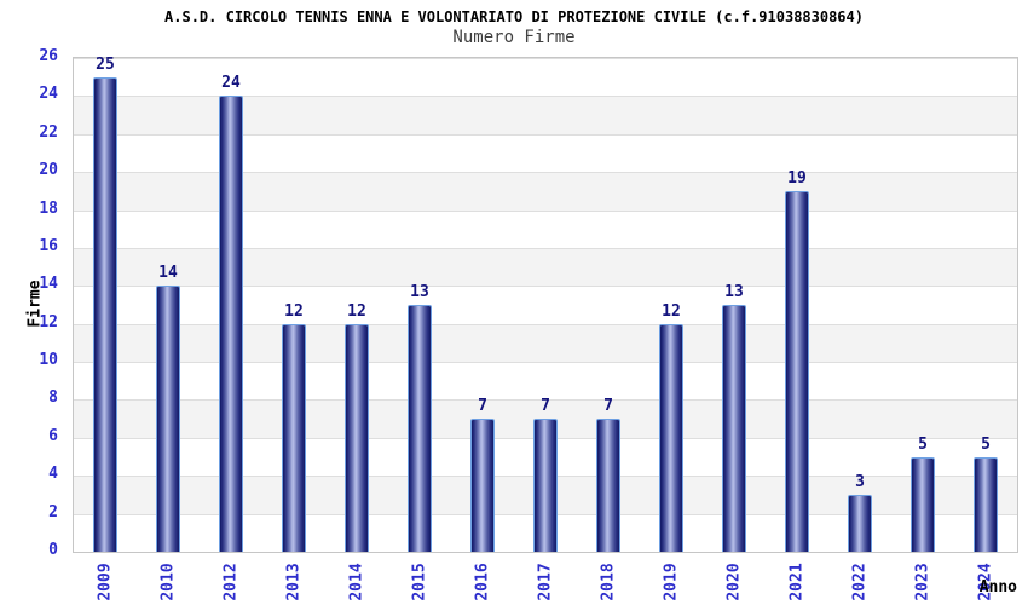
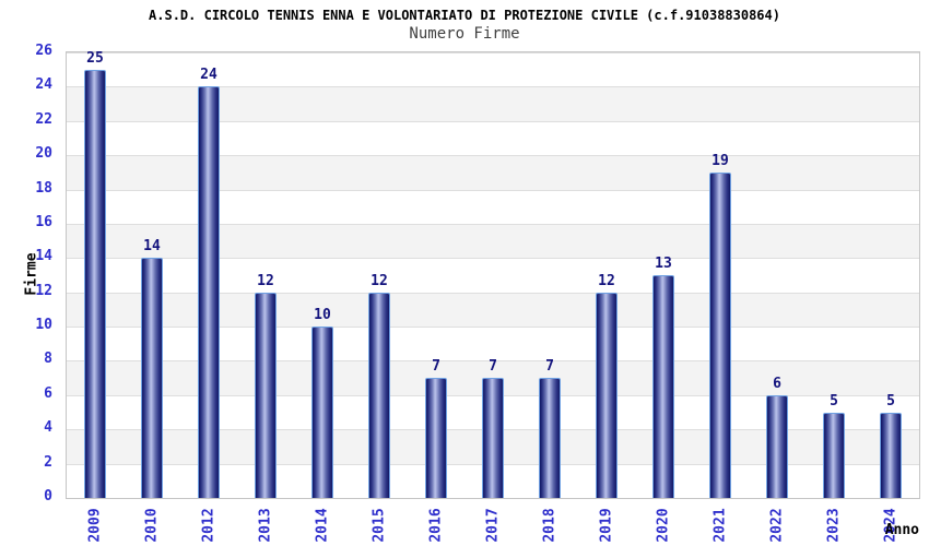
2014: 12 -> 10
2015: 13 -> 12
2022: 3 -> 6
